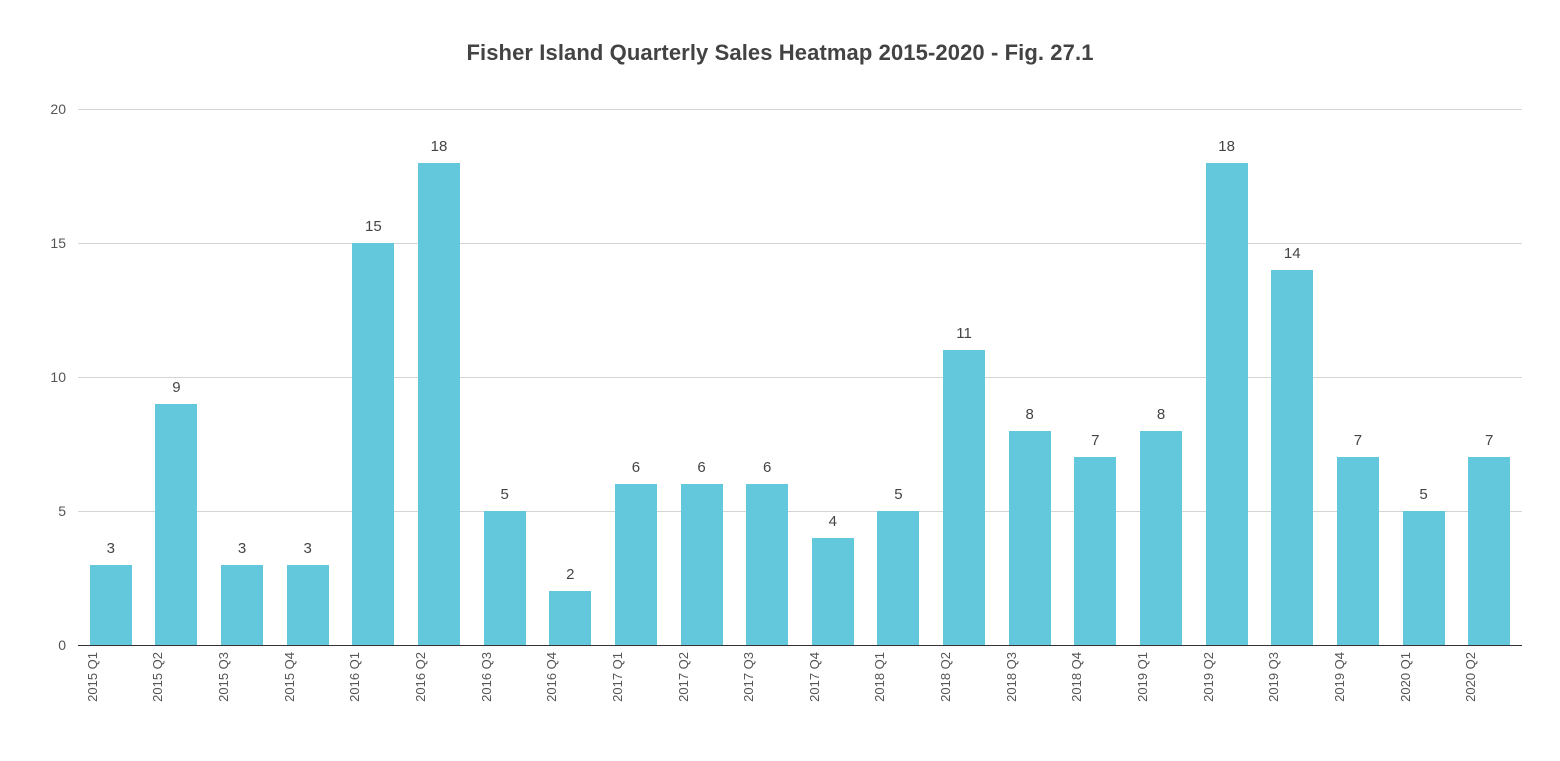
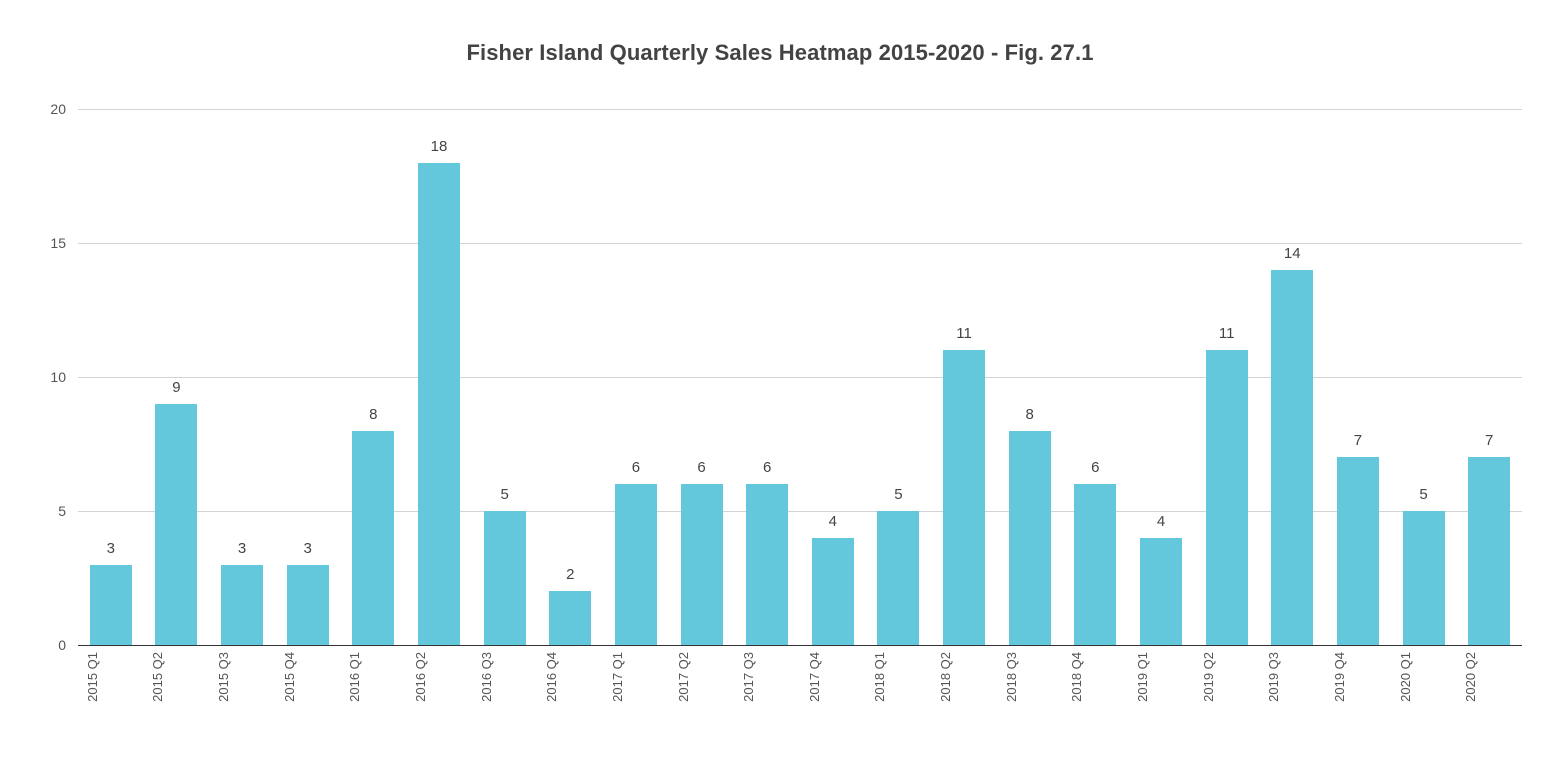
2016 Q1: 15 -> 8
2018 Q4: 7 -> 6
2019 Q1: 8 -> 4
2019 Q2: 18 -> 11
